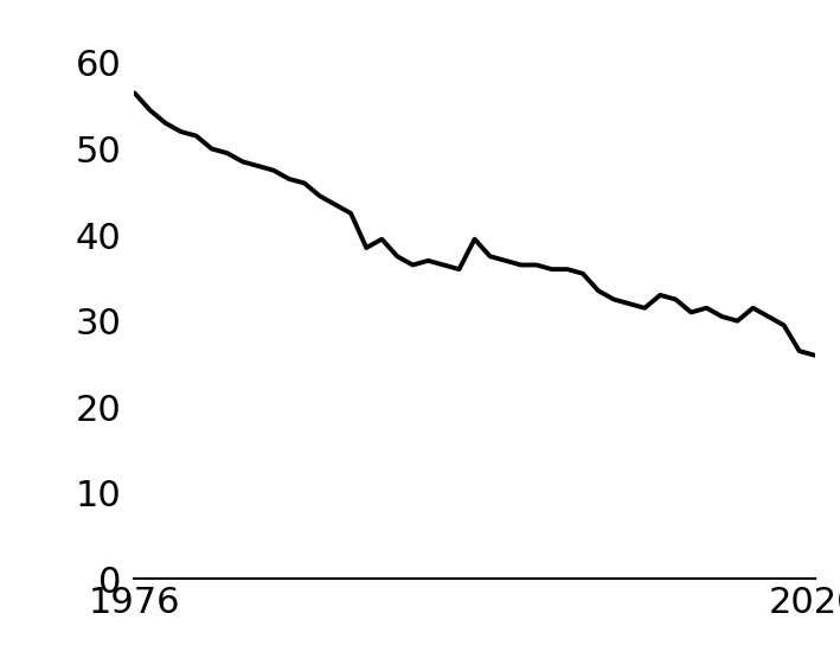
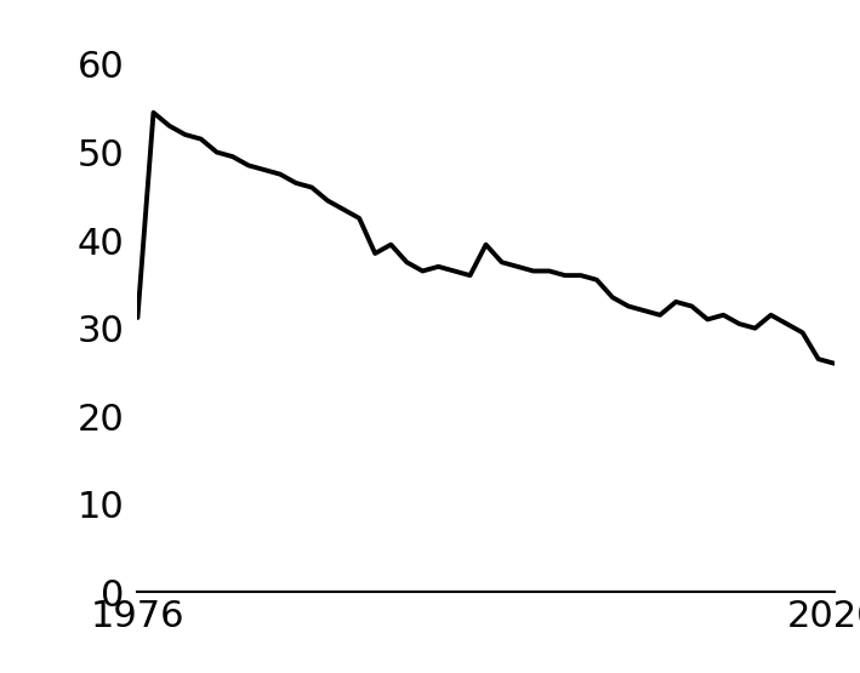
1976: 56.5 -> 31.2
